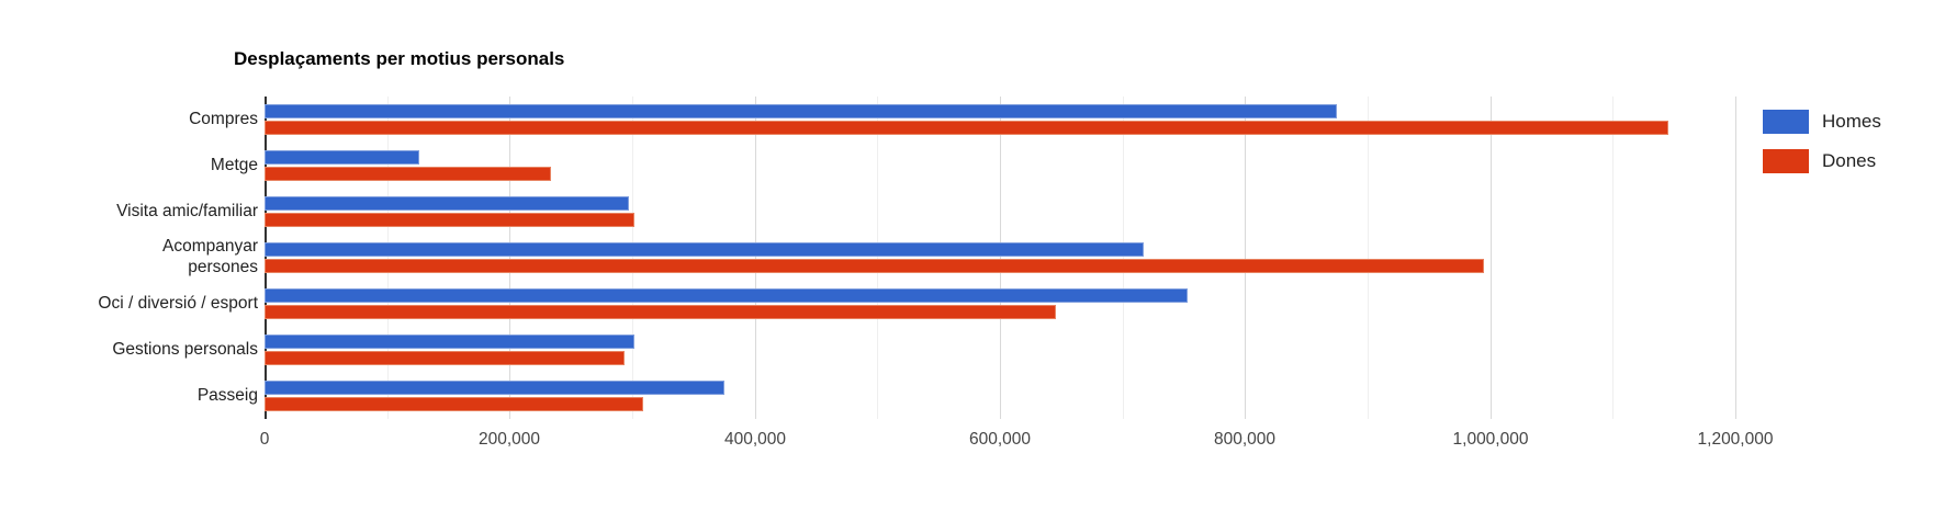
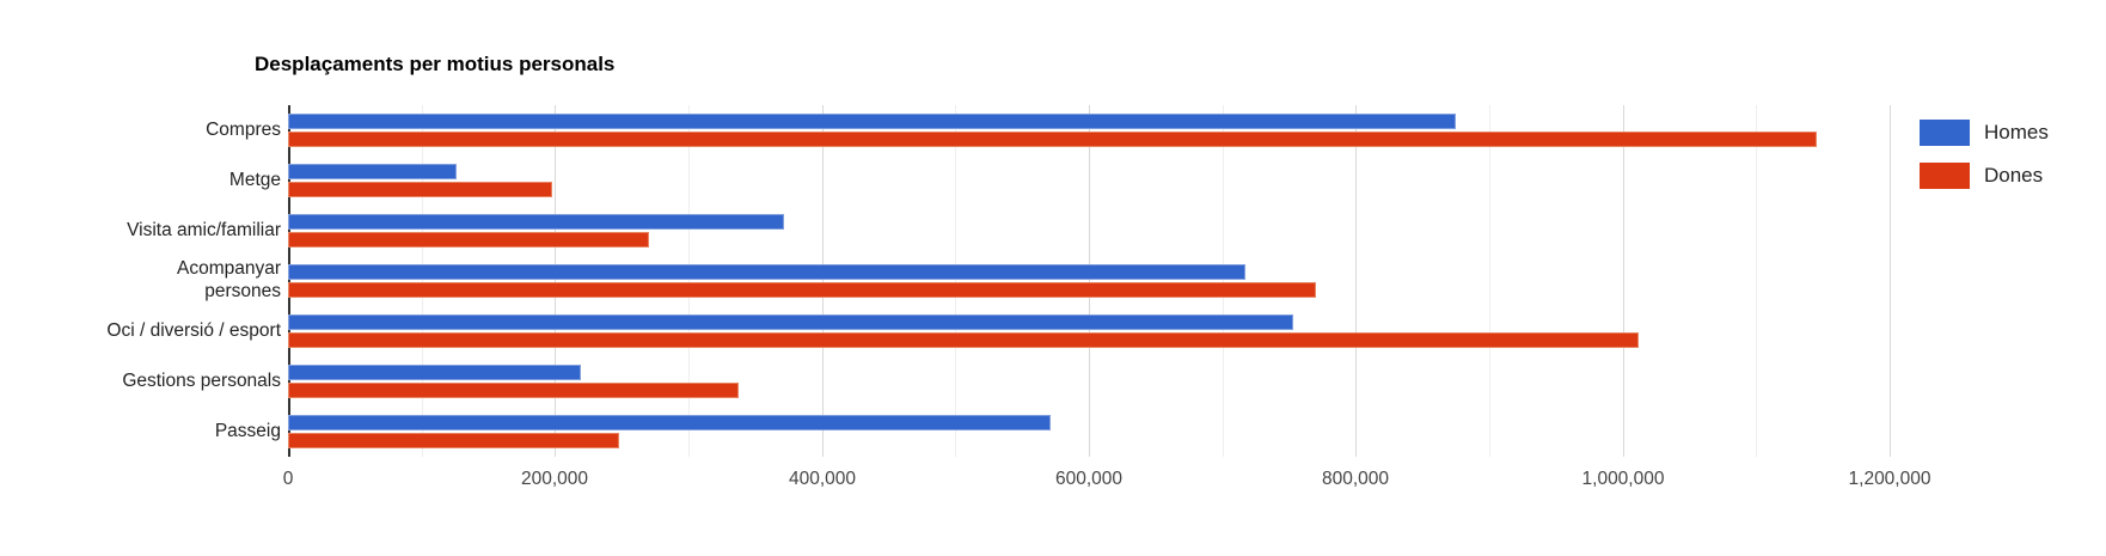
Dones/Metge: 234000 -> 198000
Homes/Visita amic/familiar: 297000 -> 372000
Dones/Visita amic/familiar: 302000 -> 270000
Dones/Acompanyar persones: 995000 -> 770000
Dones/Oci / diversió / esport: 646000 -> 1012000
Homes/Gestions personals: 302000 -> 219000
Dones/Gestions personals: 294000 -> 338000
Homes/Passeig: 375000 -> 571000
Dones/Passeig: 309000 -> 248000
